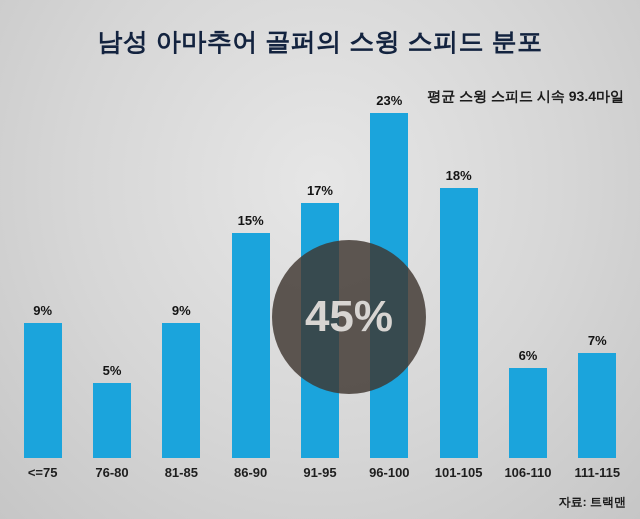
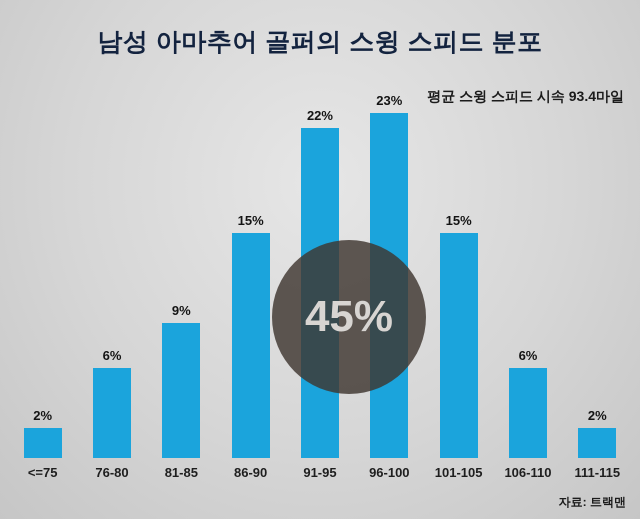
<=75: 9% -> 2%
76-80: 5% -> 6%
91-95: 17% -> 22%
101-105: 18% -> 15%
111-115: 7% -> 2%
